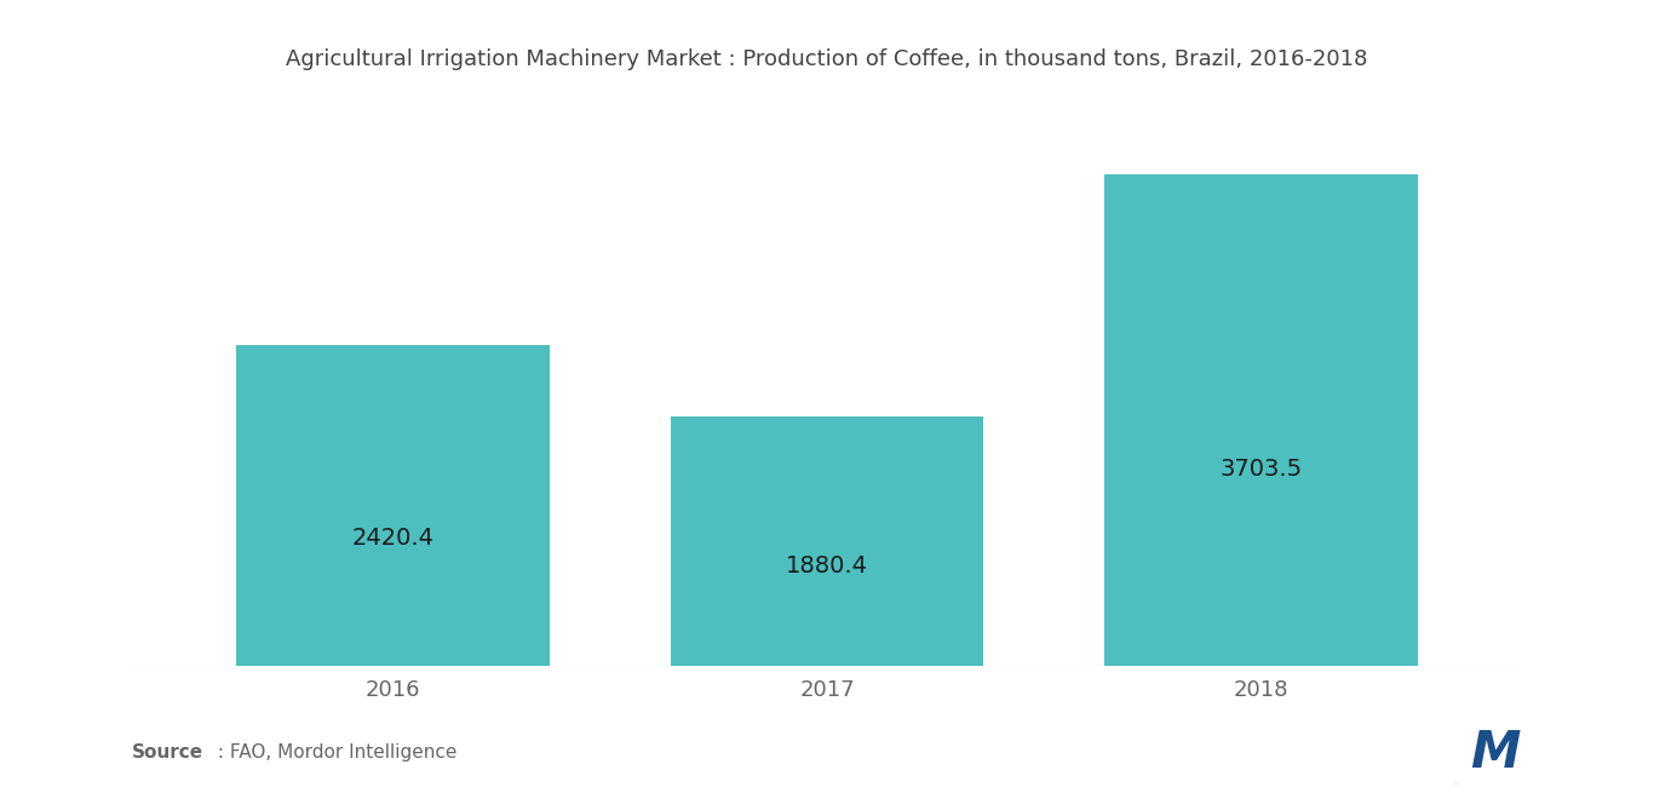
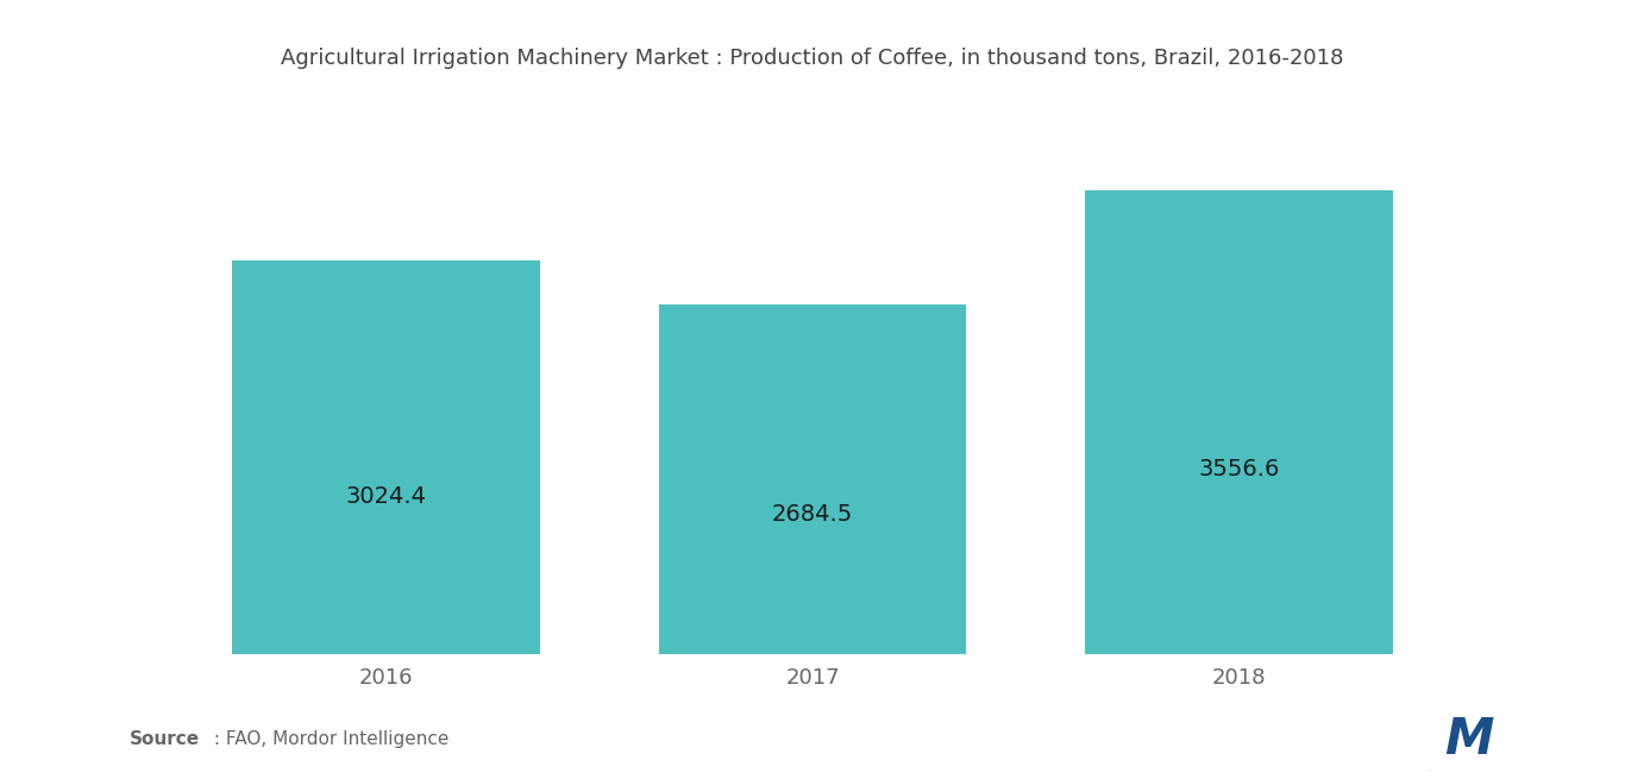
2016: 2420.4 -> 3024.4
2017: 1880.4 -> 2684.5
2018: 3703.5 -> 3556.6
